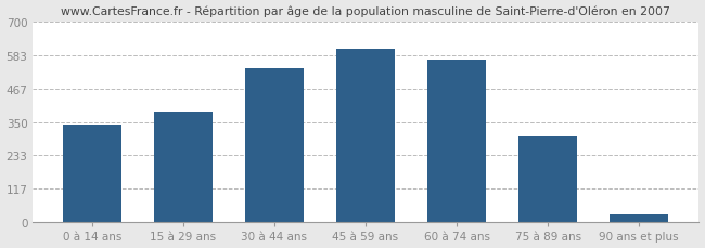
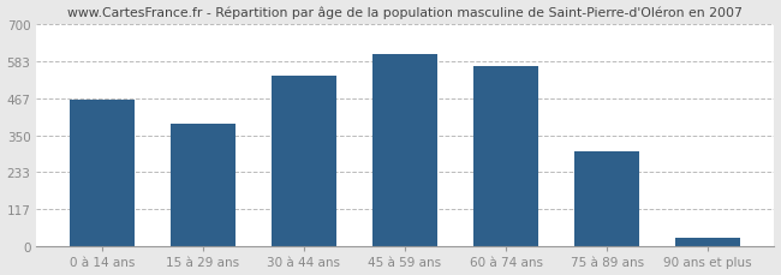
0 à 14 ans: 340 -> 462
